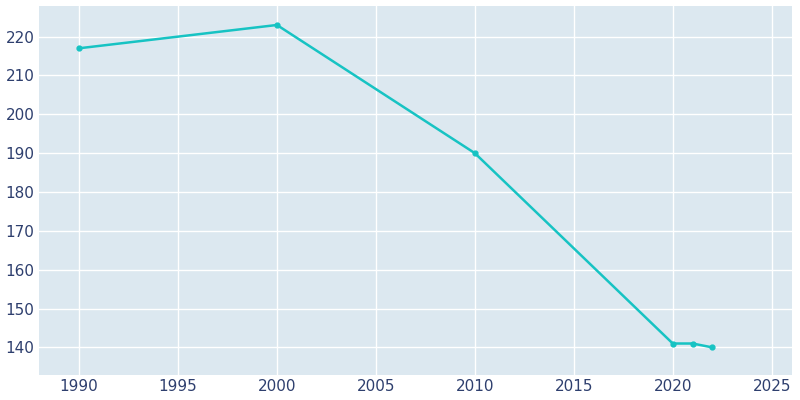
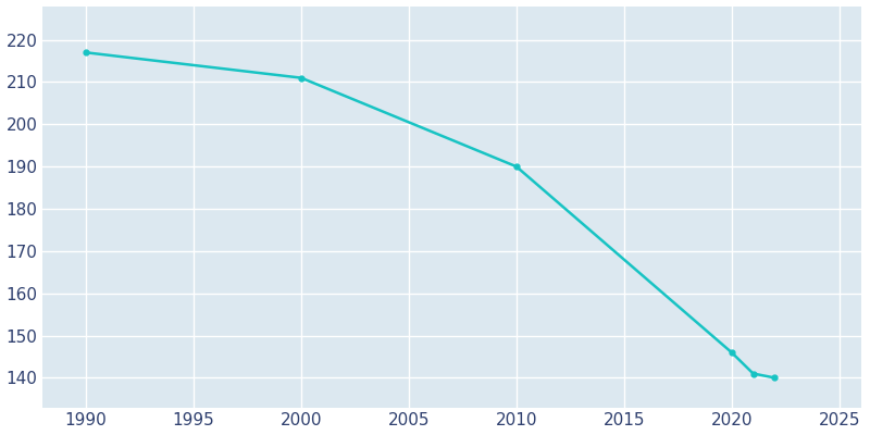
2000: 223 -> 211
2020: 141 -> 146
